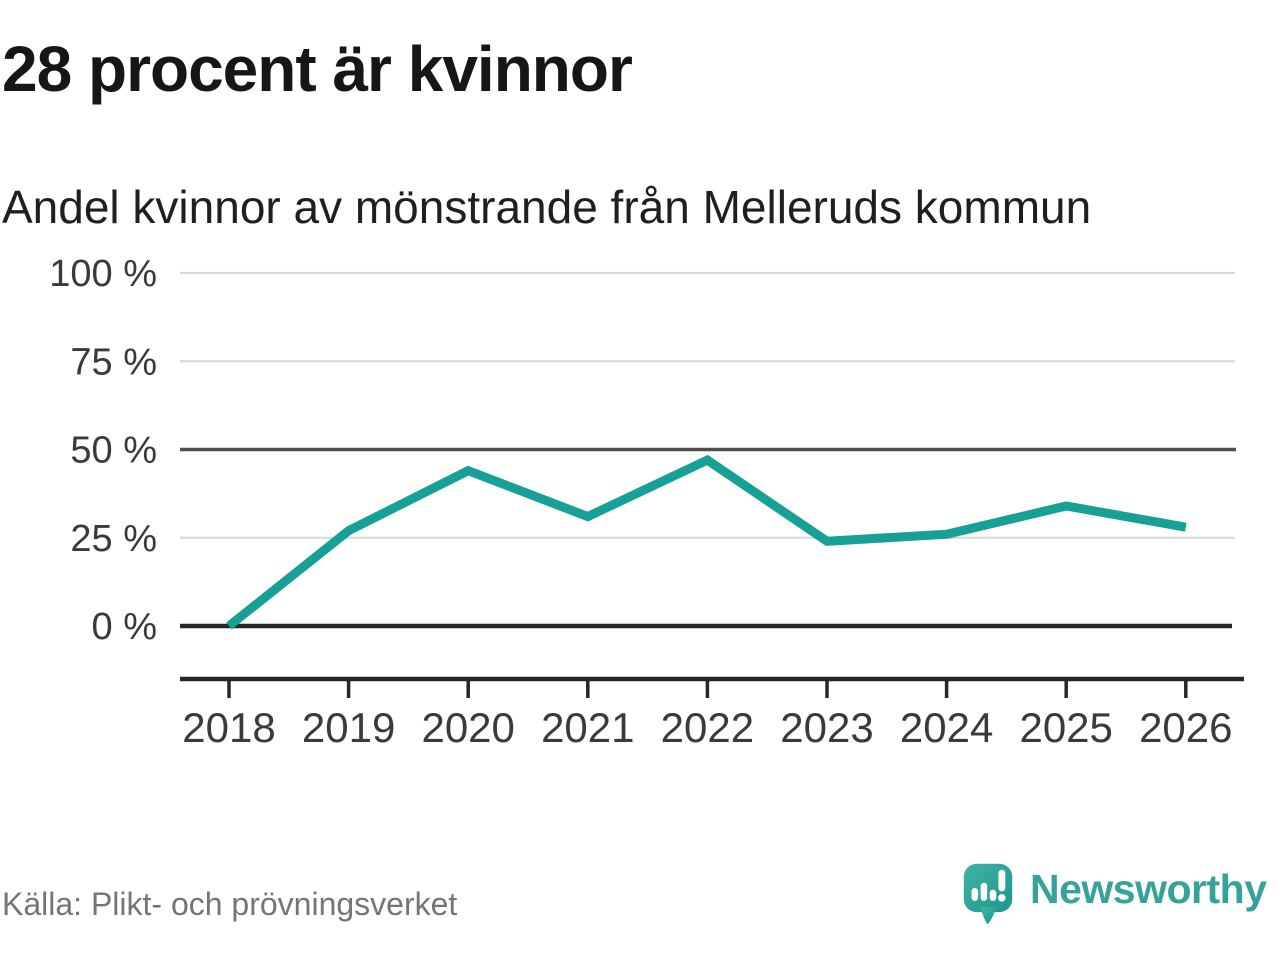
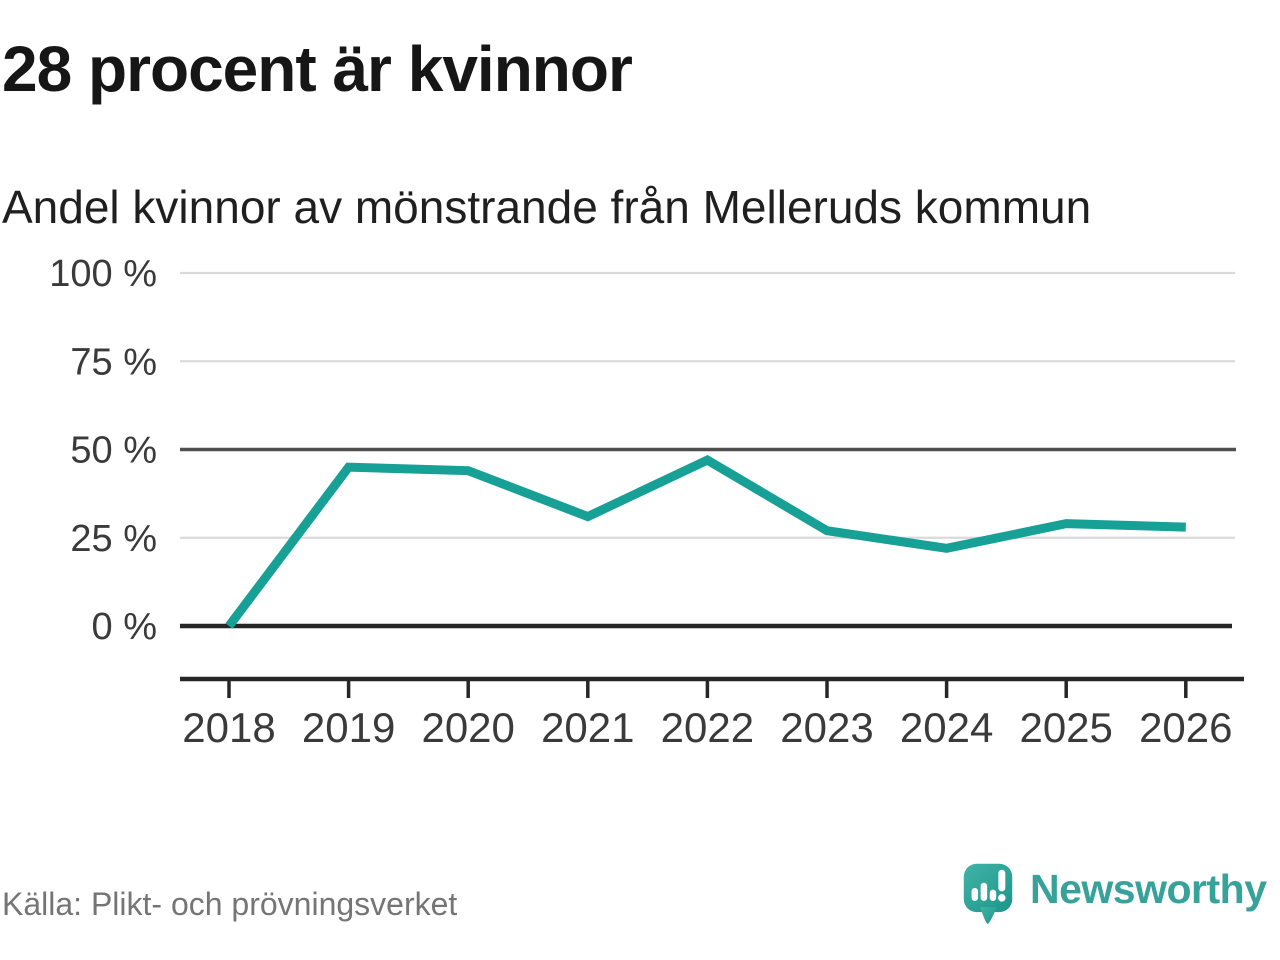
2019: 27% -> 45%
2023: 24% -> 27%
2024: 26% -> 22%
2025: 34% -> 29%
